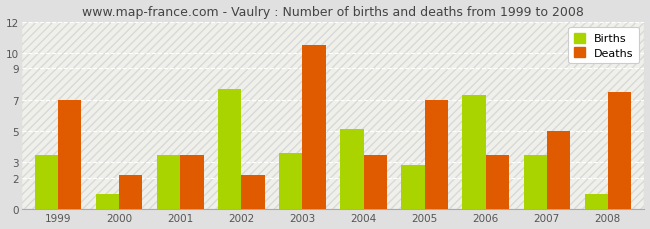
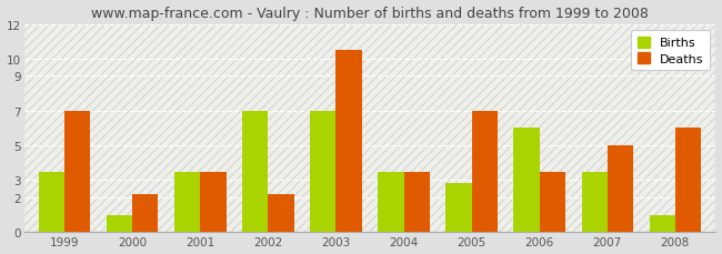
Births/2002: 7.7 -> 7.0
Births/2003: 3.6 -> 7.0
Births/2004: 5.1 -> 3.5
Births/2006: 7.3 -> 6.0
Deaths/2008: 7.5 -> 6.0
